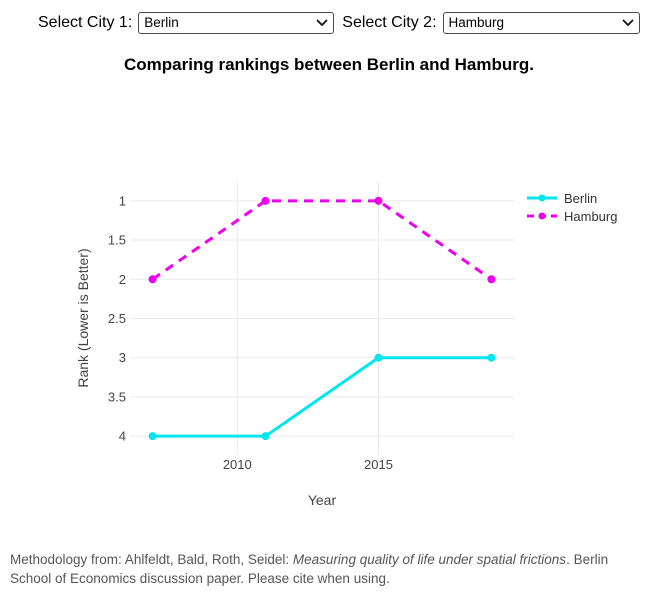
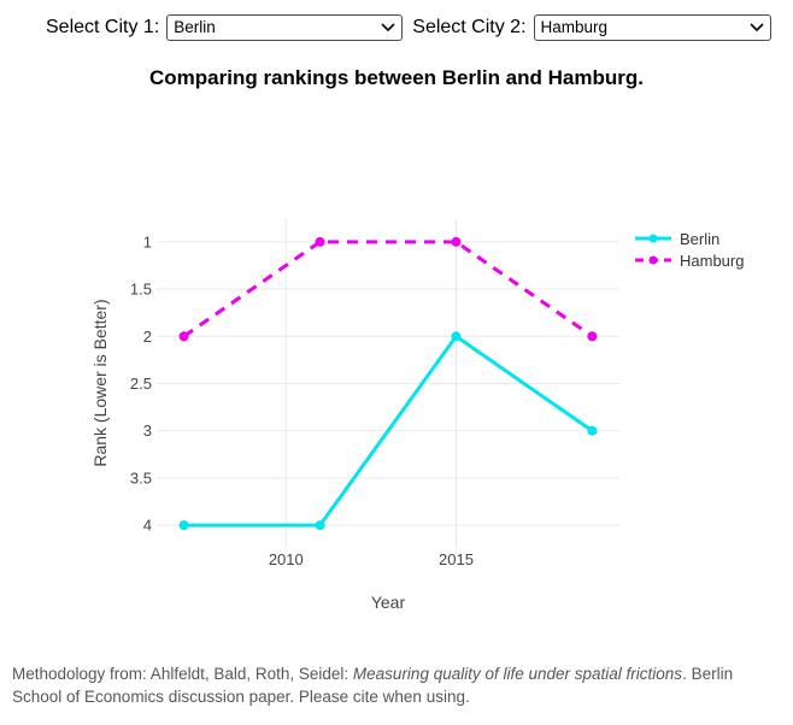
Berlin/2015: 3 -> 2
